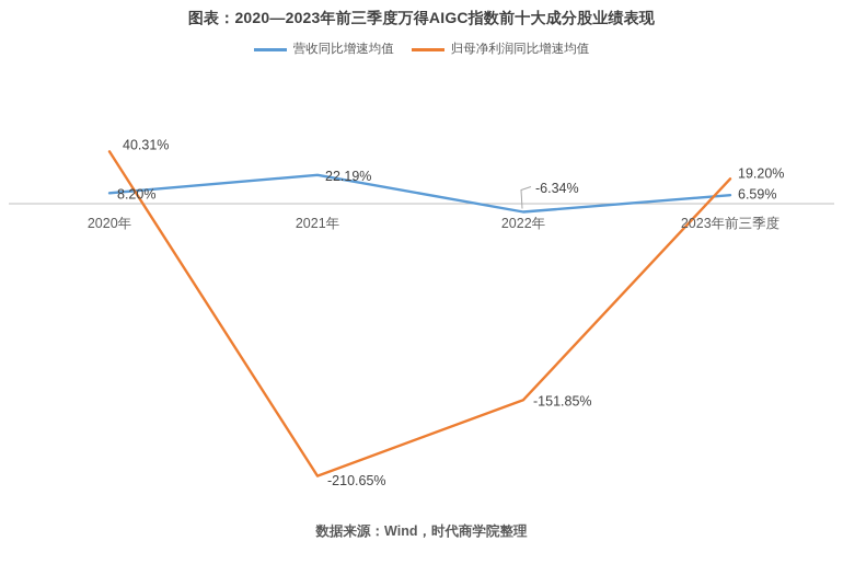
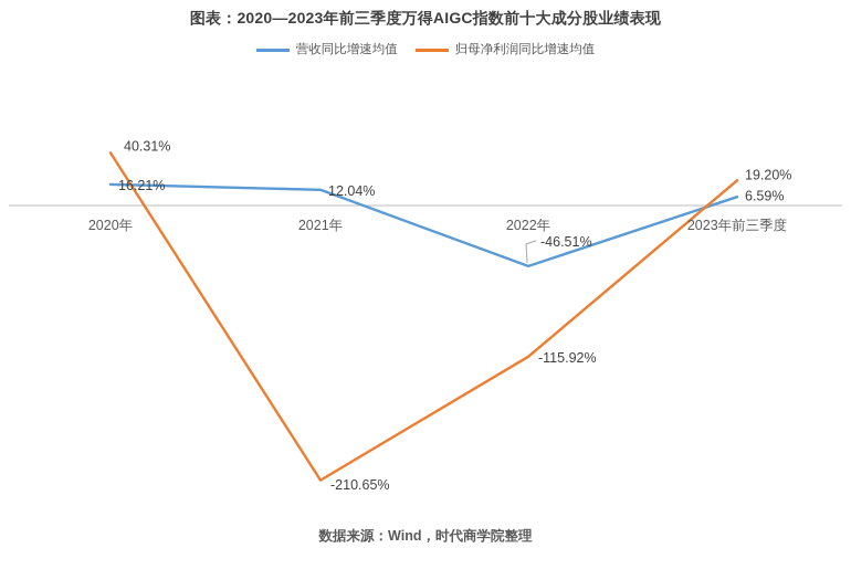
营收同比增速均值/2020年: 8.20% -> 16.21%
营收同比增速均值/2021年: 22.19% -> 12.04%
营收同比增速均值/2022年: -6.34% -> -46.51%
归母净利润同比增速均值/2022年: -151.85% -> -115.92%
